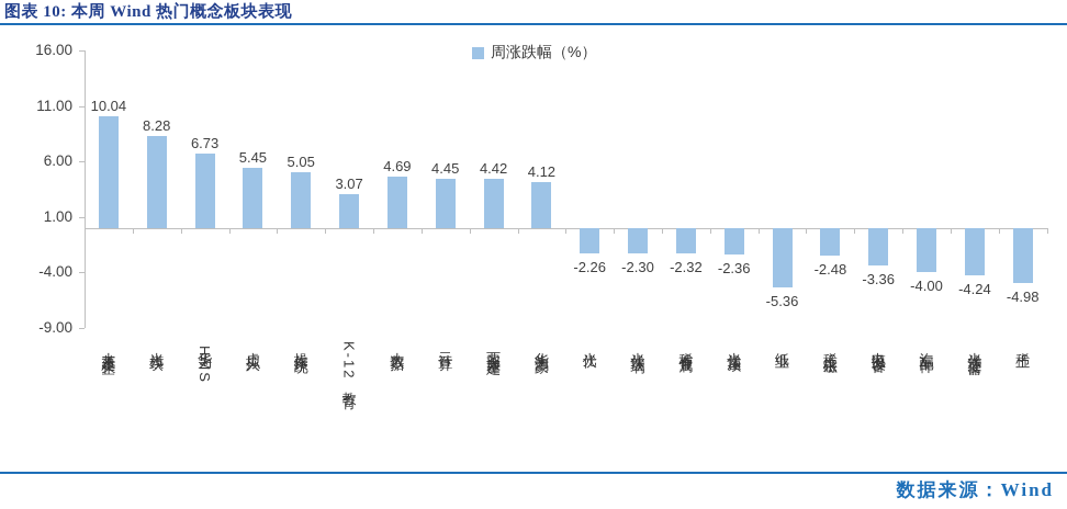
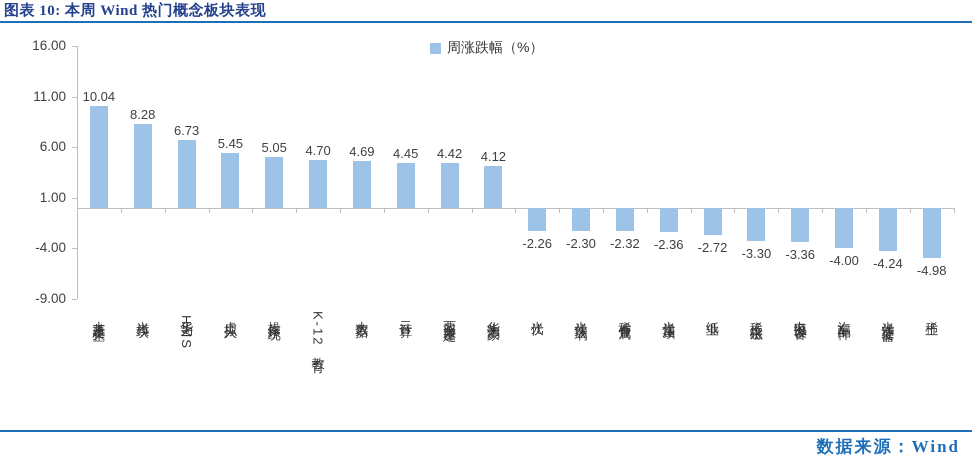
K-12教育: 3.07 -> 4.70
纸业: -5.36 -> -2.72
稀土永磁: -2.48 -> -3.30
